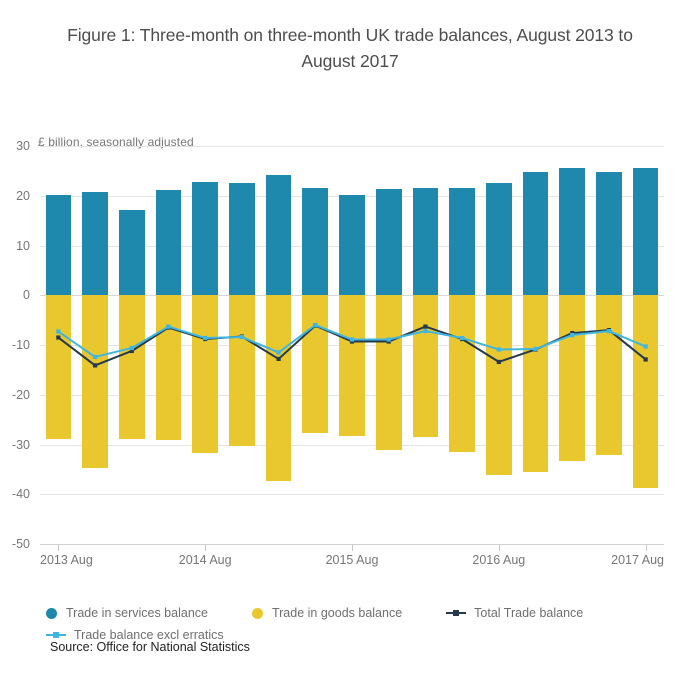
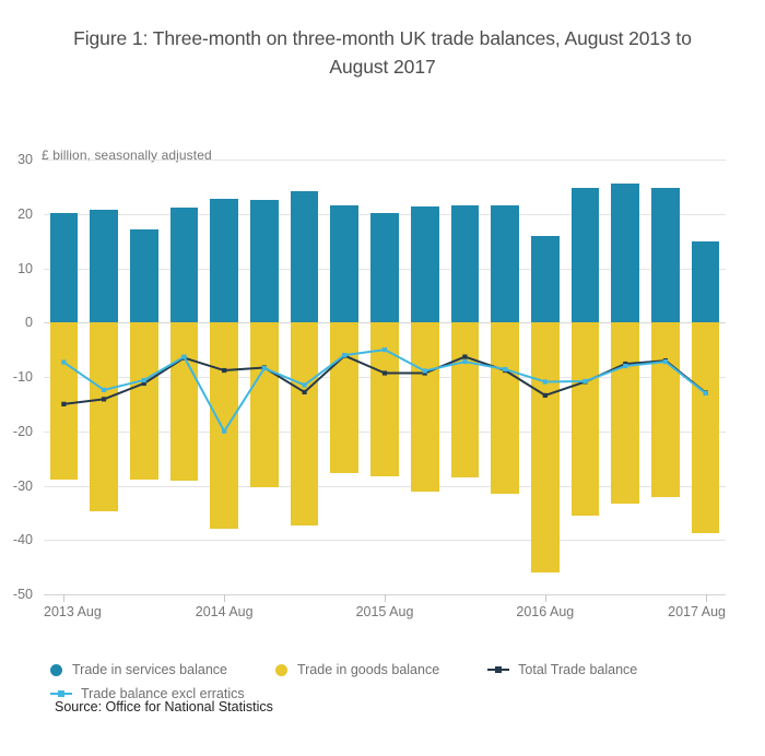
Total Trade balance/2013 Aug: -8 -> -15
Trade in goods balance/2014 Aug: -32 -> -38
Trade balance excl erratics/2014 Aug: -9 -> -20
Trade balance excl erratics/2015 Aug: -9 -> -5
Trade in services balance/2016 Aug: 23 -> 16
Trade in goods balance/2016 Aug: -36 -> -46
Trade in services balance/2017 Aug: 26 -> 15
Trade balance excl erratics/2017 Aug: -10 -> -13
